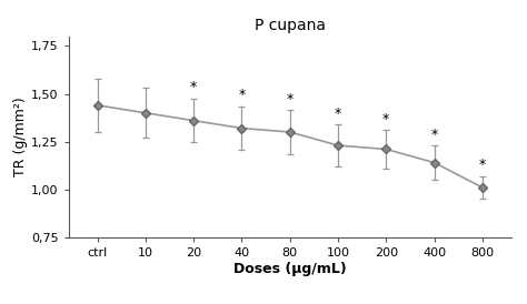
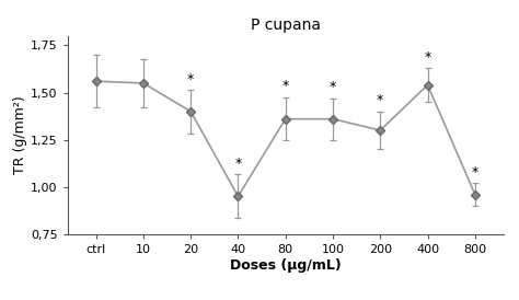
ctrl: 1,44 -> 1,56
10: 1,40 -> 1,55
20: 1,36 -> 1,40
40: 1,32 -> 0,95
80: 1,30 -> 1,36
100: 1,23 -> 1,36
200: 1,21 -> 1,30
400: 1,14 -> 1,54
800: 1,01 -> 0,96
